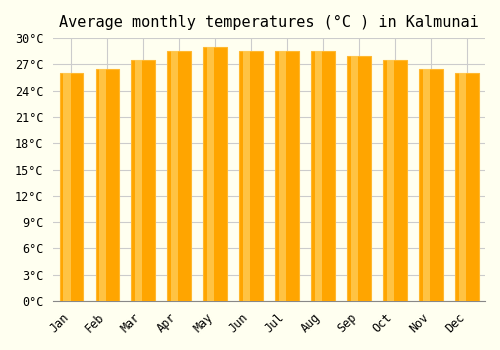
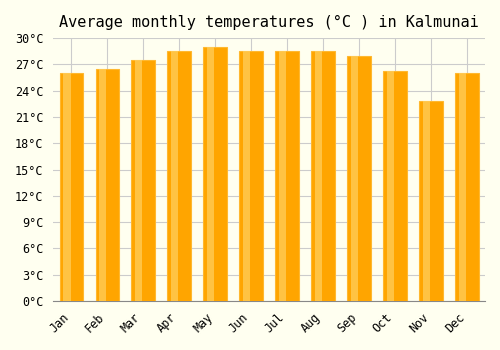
Oct: 27.5°C -> 26.2°C
Nov: 26.5°C -> 22.8°C
